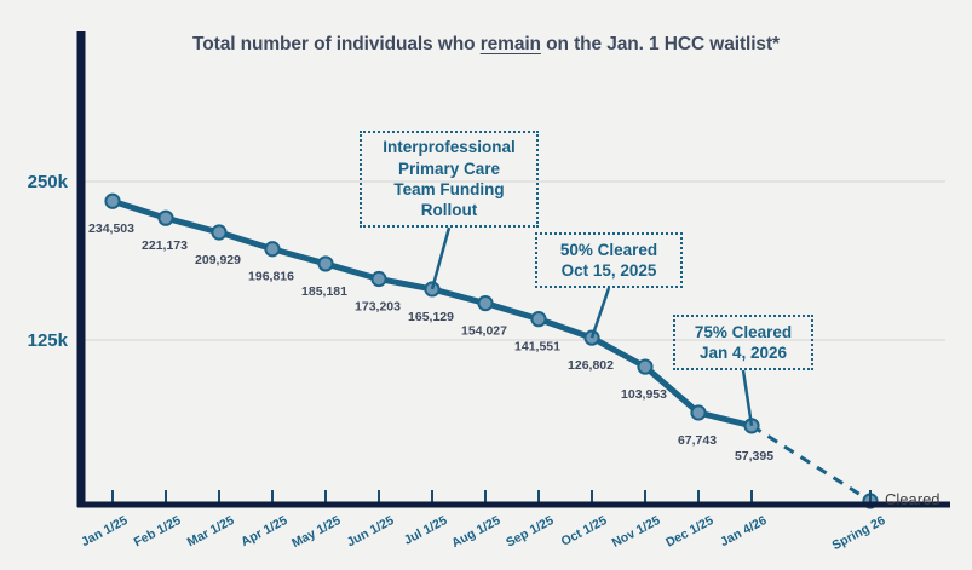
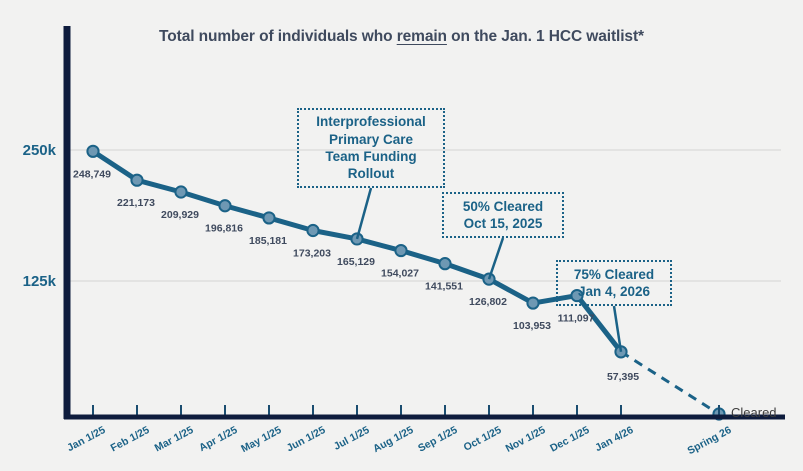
Jan 1/25: 234,503 -> 248,749
Dec 1/25: 67,743 -> 111,097
